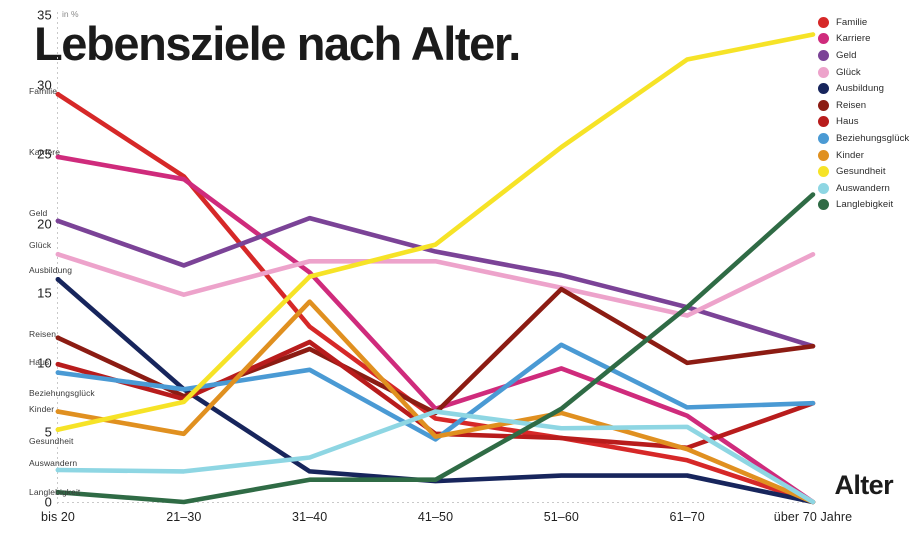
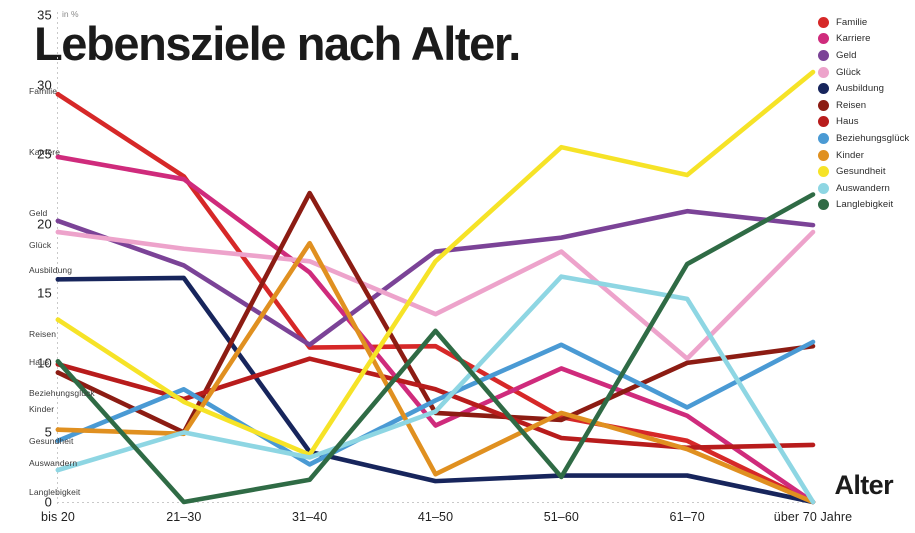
Glück/bis 20: 17.8 -> 19.4
Reisen/bis 20: 11.8 -> 9.3
Beziehungsglück/bis 20: 9.3 -> 4.4
Kinder/bis 20: 6.5 -> 5.2
Gesundheit/bis 20: 5.2 -> 13.1
Langlebigkeit/bis 20: 0.7 -> 10.1
Glück/21–30: 14.9 -> 18.2
Ausbildung/21–30: 8.1 -> 16.1
Reisen/21–30: 7.6 -> 5.0
Auswandern/21–30: 2.2 -> 5.0
Familie/31–40: 12.6 -> 11.1
Geld/31–40: 20.4 -> 11.3
Ausbildung/31–40: 2.2 -> 3.6
Reisen/31–40: 11.0 -> 22.2
Haus/31–40: 11.5 -> 10.3
Beziehungsglück/31–40: 9.5 -> 2.7
Kinder/31–40: 14.4 -> 18.6
Gesundheit/31–40: 16.2 -> 3.4
Familie/41–50: 6.0 -> 11.2
Karriere/41–50: 6.7 -> 5.5
Glück/41–50: 17.3 -> 13.5
Haus/41–50: 4.9 -> 8.1
Beziehungsglück/41–50: 4.5 -> 7.3
Kinder/41–50: 4.7 -> 2.0
Gesundheit/41–50: 18.5 -> 17.3
Langlebigkeit/41–50: 1.6 -> 12.3
Familie/51–60: 4.6 -> 6.1
Geld/51–60: 16.3 -> 19.0
Glück/51–60: 15.4 -> 18.0
Reisen/51–60: 15.3 -> 5.9
Auswandern/51–60: 5.3 -> 16.2
Langlebigkeit/51–60: 6.7 -> 1.8
Familie/61–70: 3.0 -> 4.4
Geld/61–70: 14.0 -> 20.9
Glück/61–70: 13.4 -> 10.3
Gesundheit/61–70: 31.8 -> 23.5
Auswandern/61–70: 5.4 -> 14.6
Langlebigkeit/61–70: 14.0 -> 17.1
Geld/über 70 Jahre: 11.2 -> 19.9
Glück/über 70 Jahre: 17.8 -> 19.4
Haus/über 70 Jahre: 7.1 -> 4.1
Beziehungsglück/über 70 Jahre: 7.1 -> 11.5
Gesundheit/über 70 Jahre: 33.6 -> 30.9
